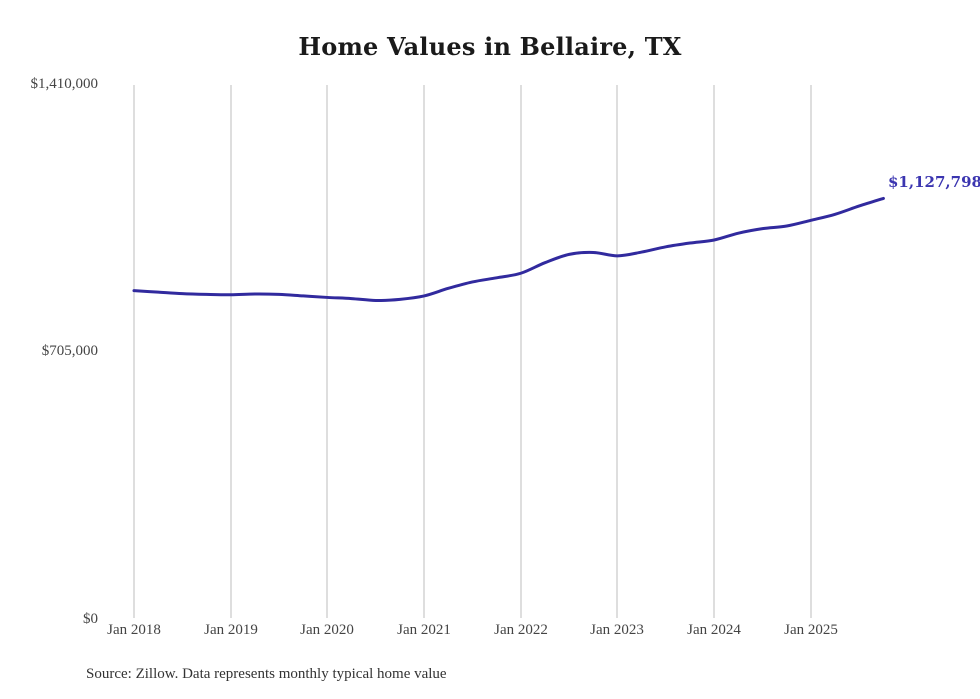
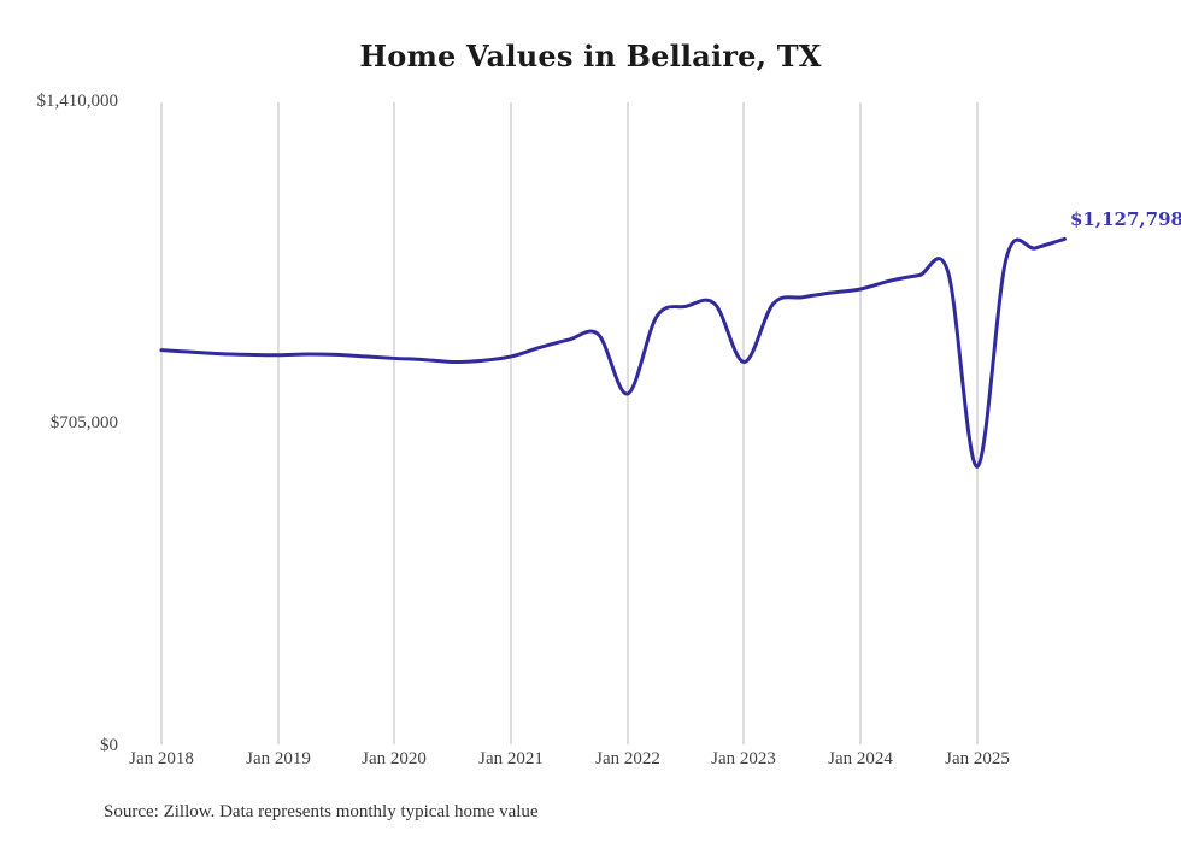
Jan 2022: $910000 -> $770000
Jan 2023: $960000 -> $840000
Jan 2025: $1050000 -> $610000
